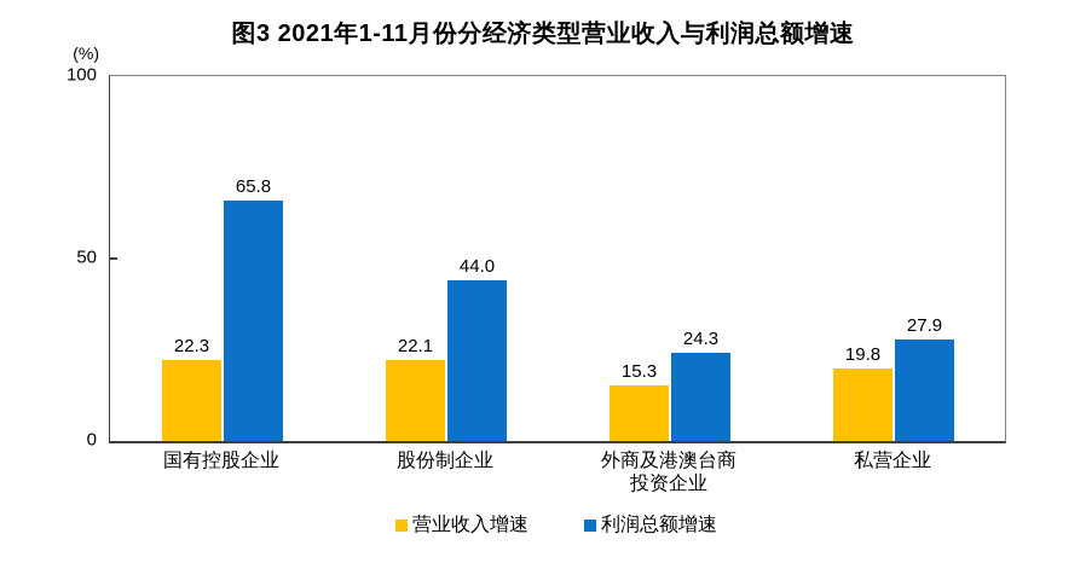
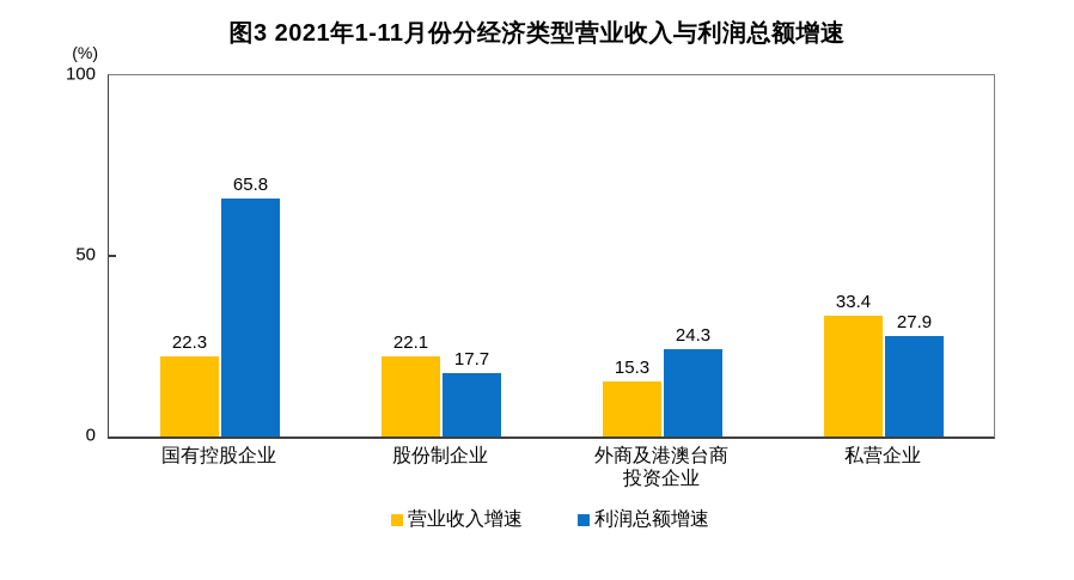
利润总额增速/股份制企业: 44.0 -> 17.7
营业收入增速/私营企业: 19.8 -> 33.4
